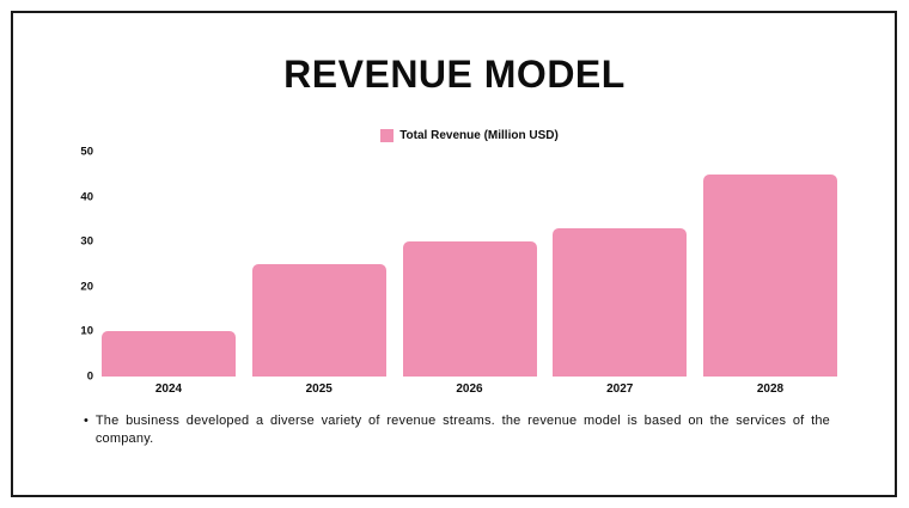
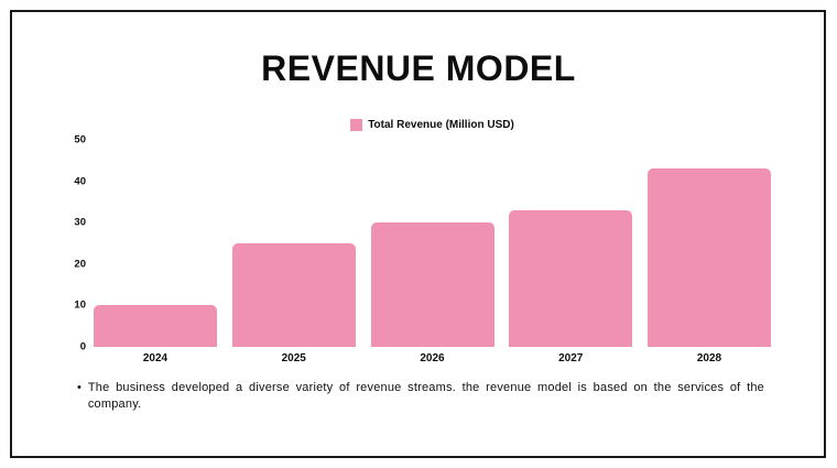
2028: 45 -> 43
